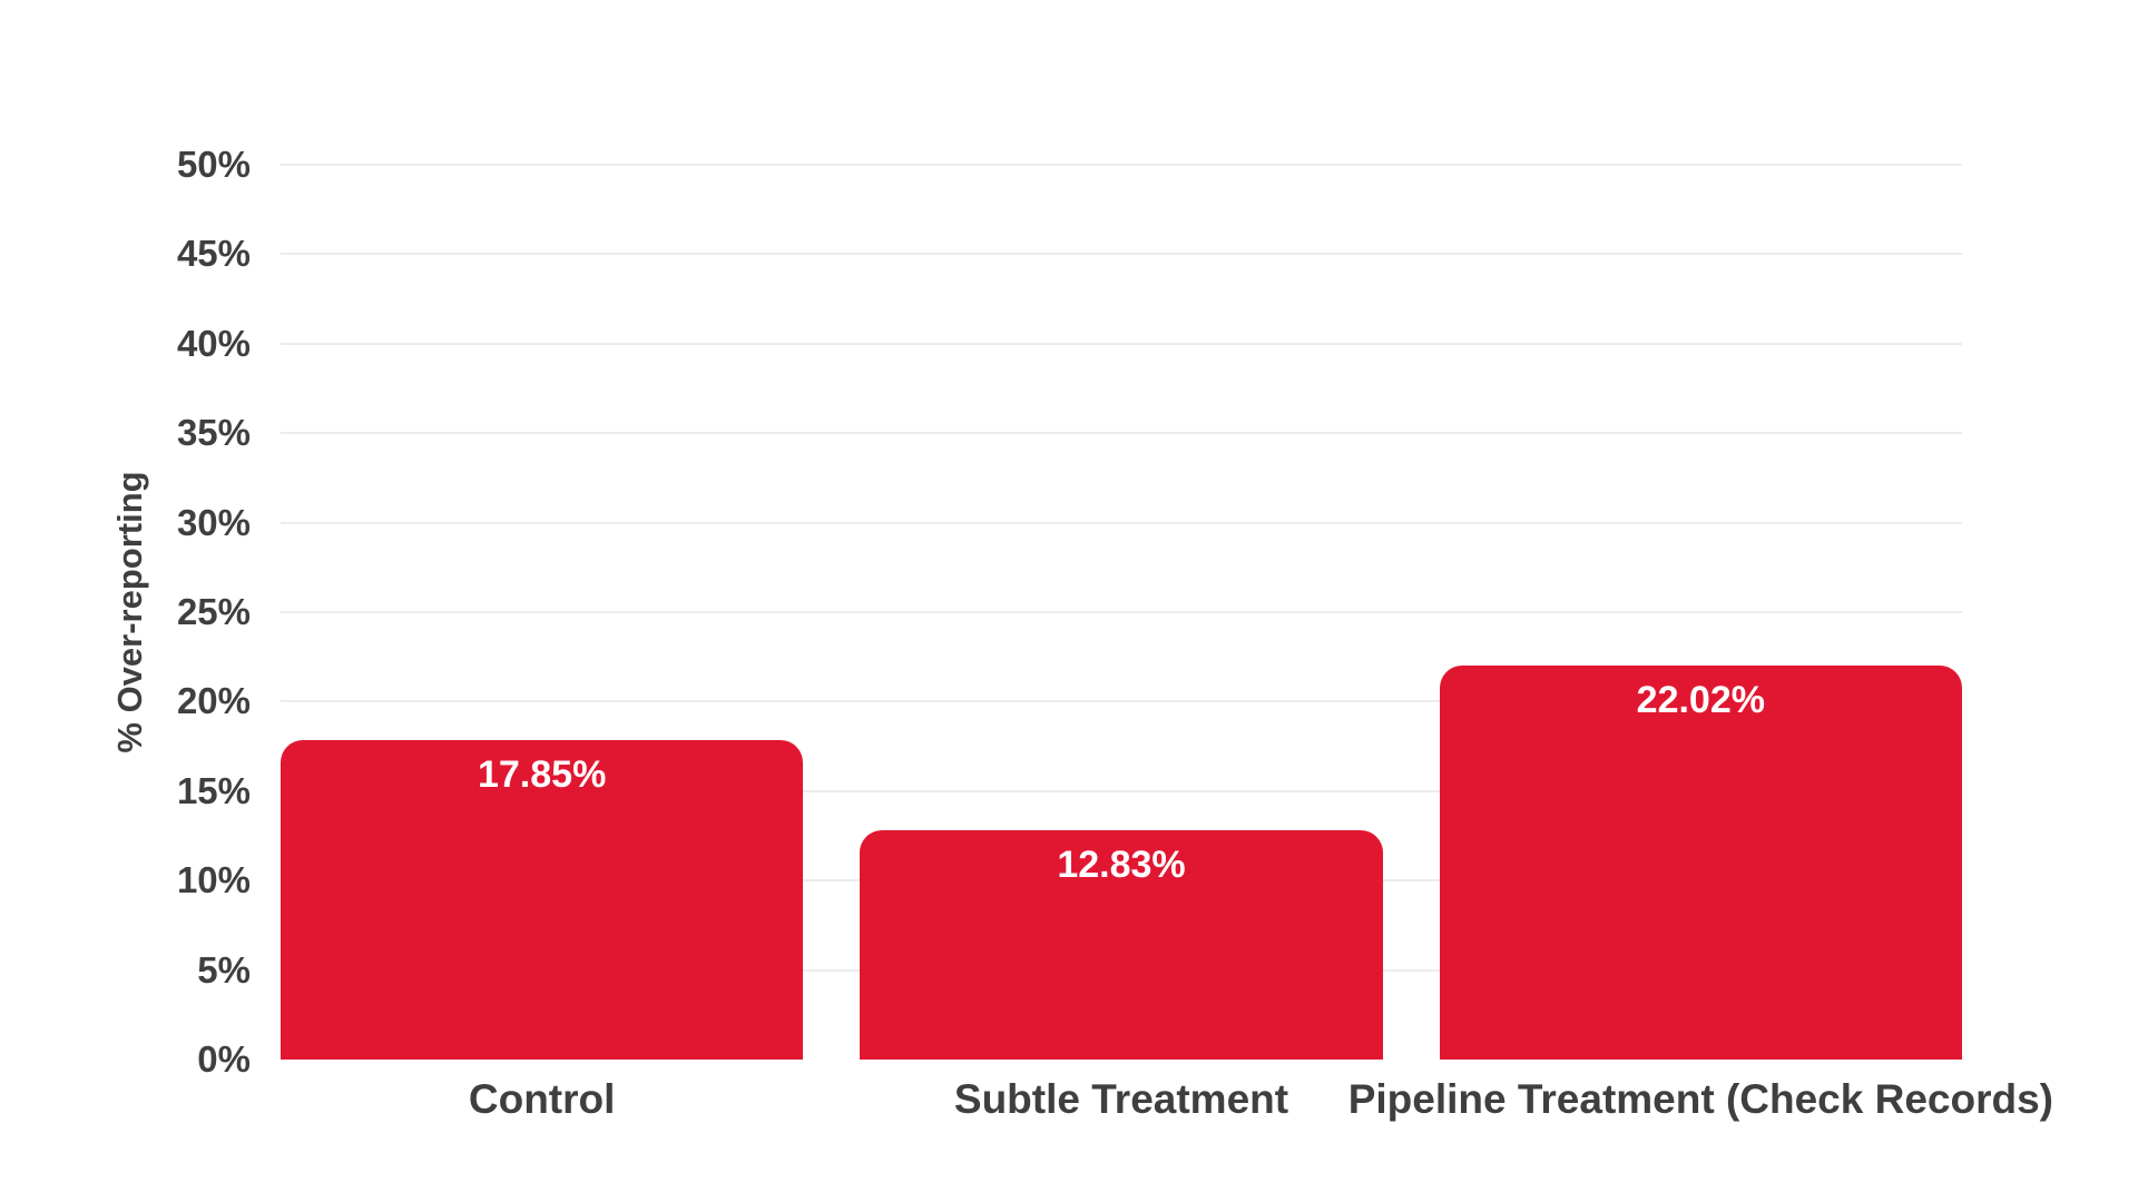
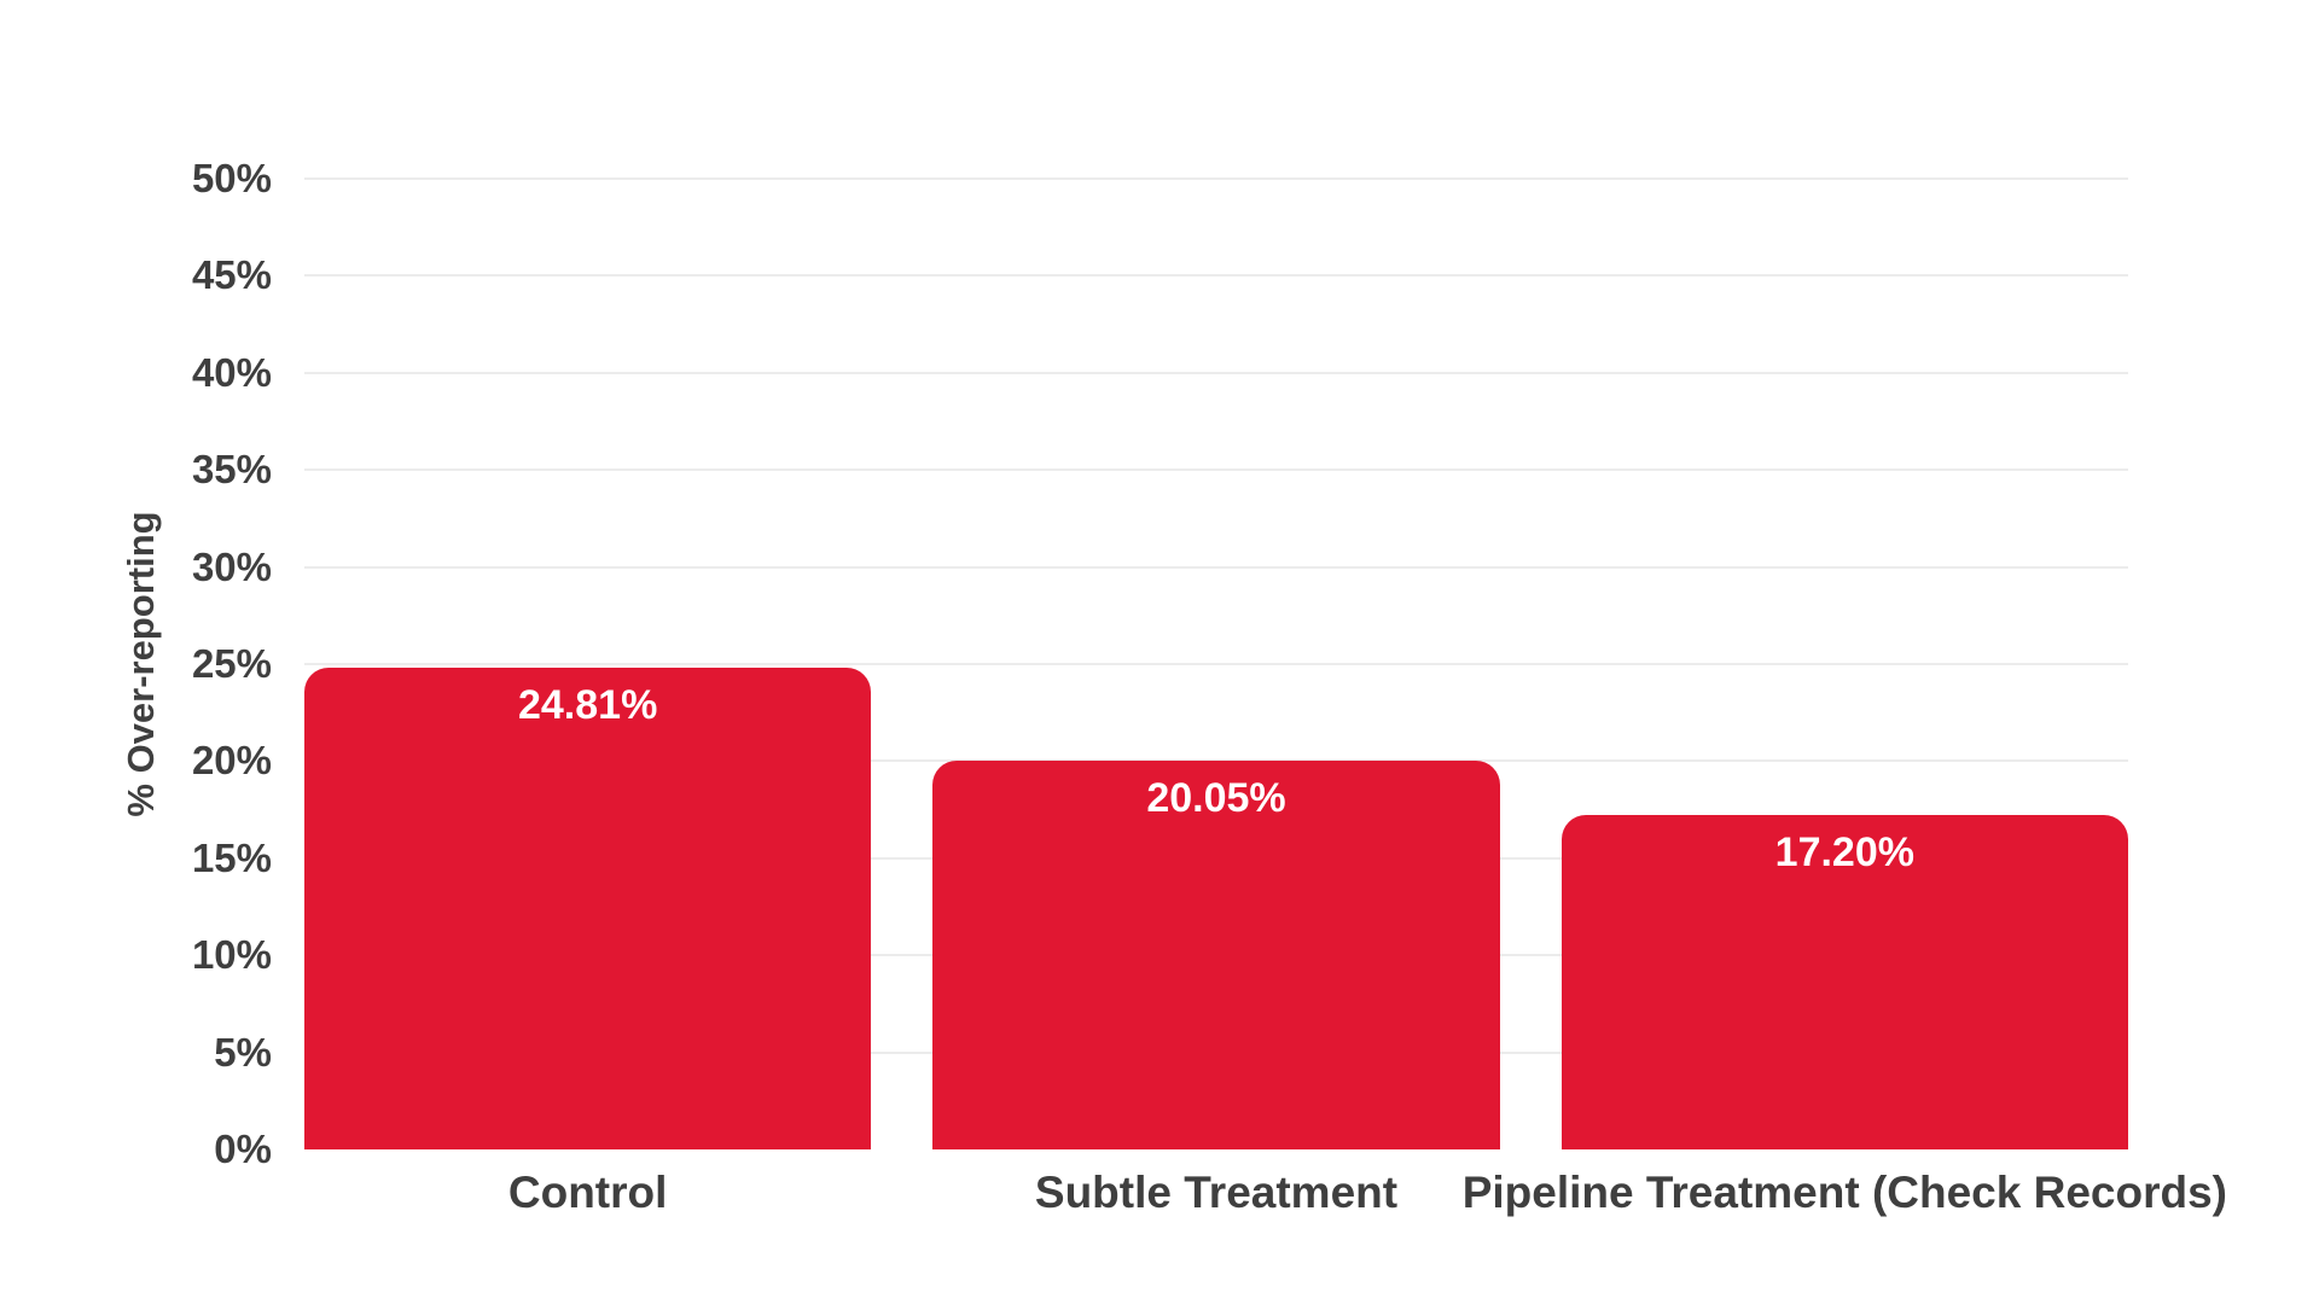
Control: 17.85% -> 24.81%
Subtle Treatment: 12.83% -> 20.05%
Pipeline Treatment (Check Records): 22.02% -> 17.20%
